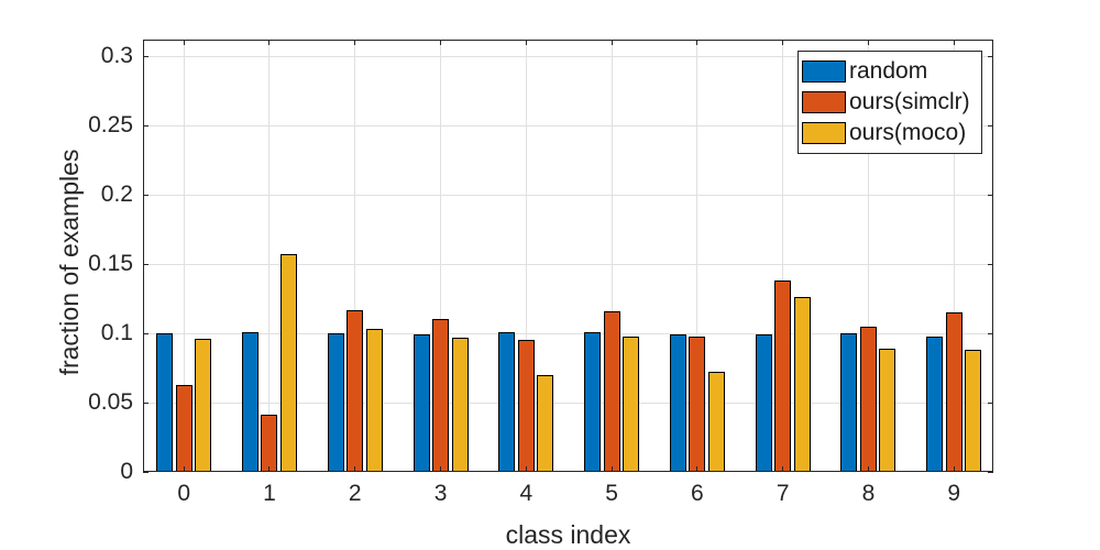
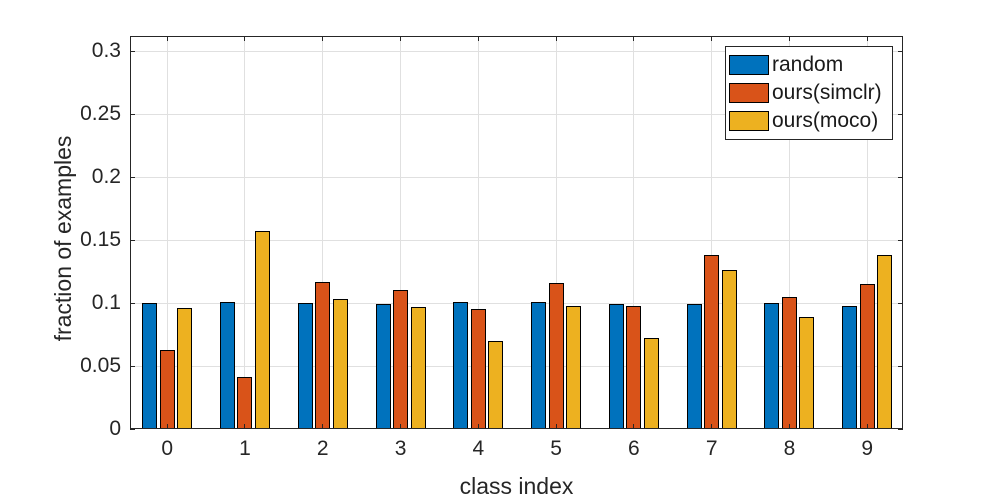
ours(moco)/9: 0.088 -> 0.138
